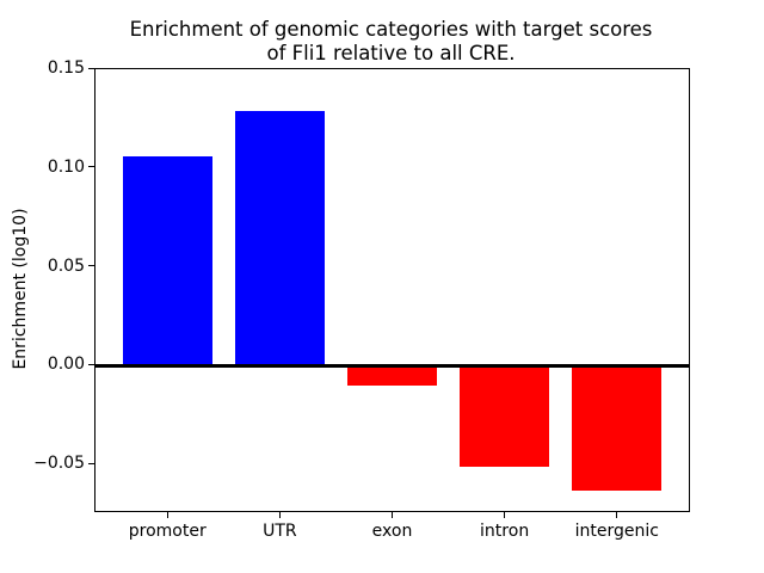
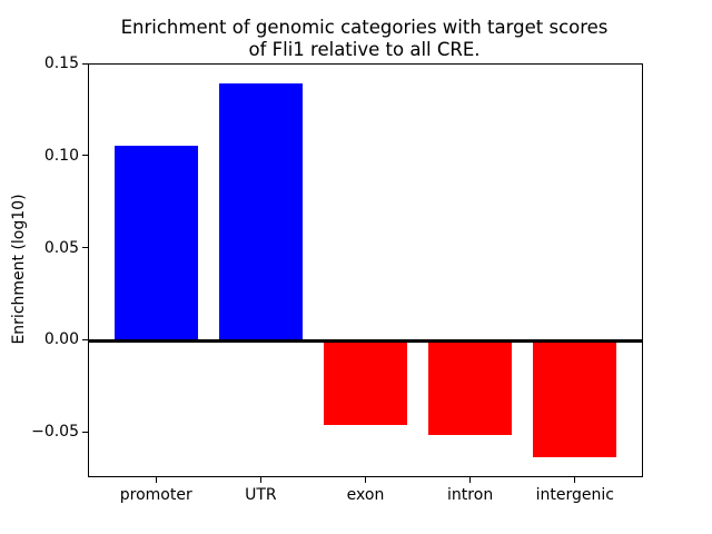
UTR: 0.129 -> 0.140
exon: -0.010 -> -0.046
